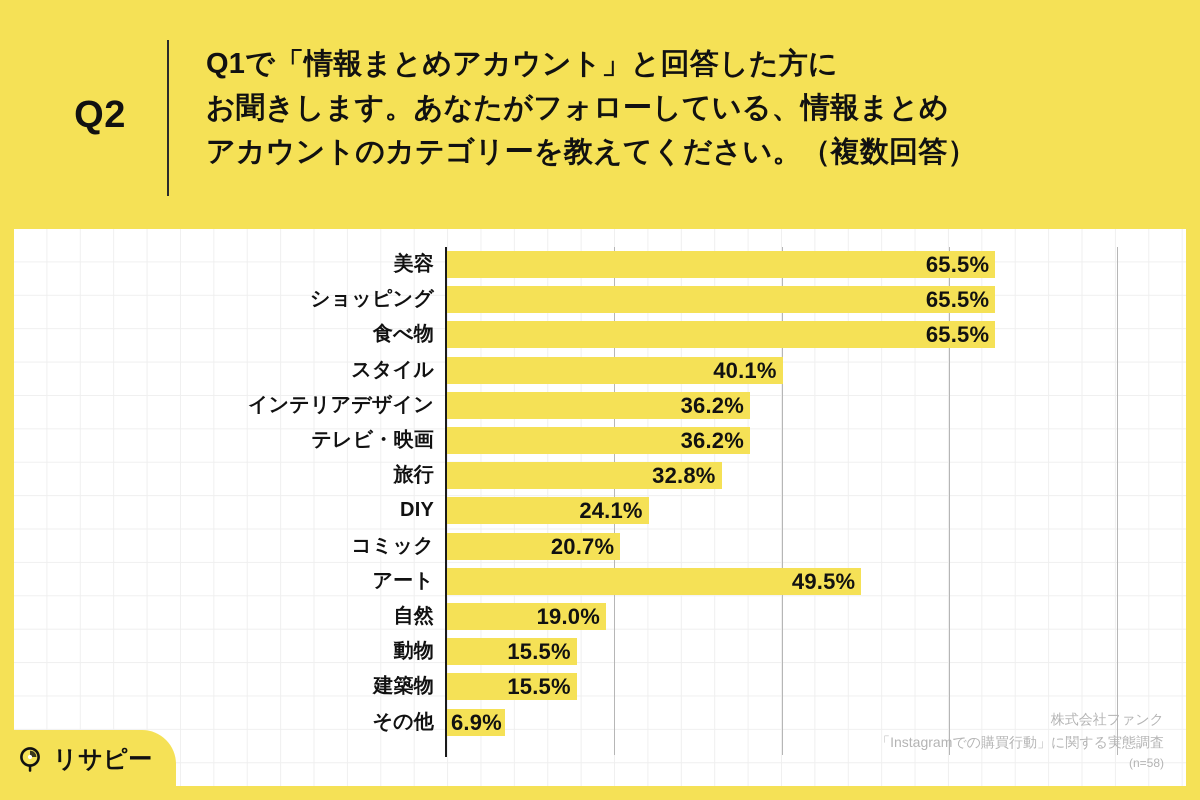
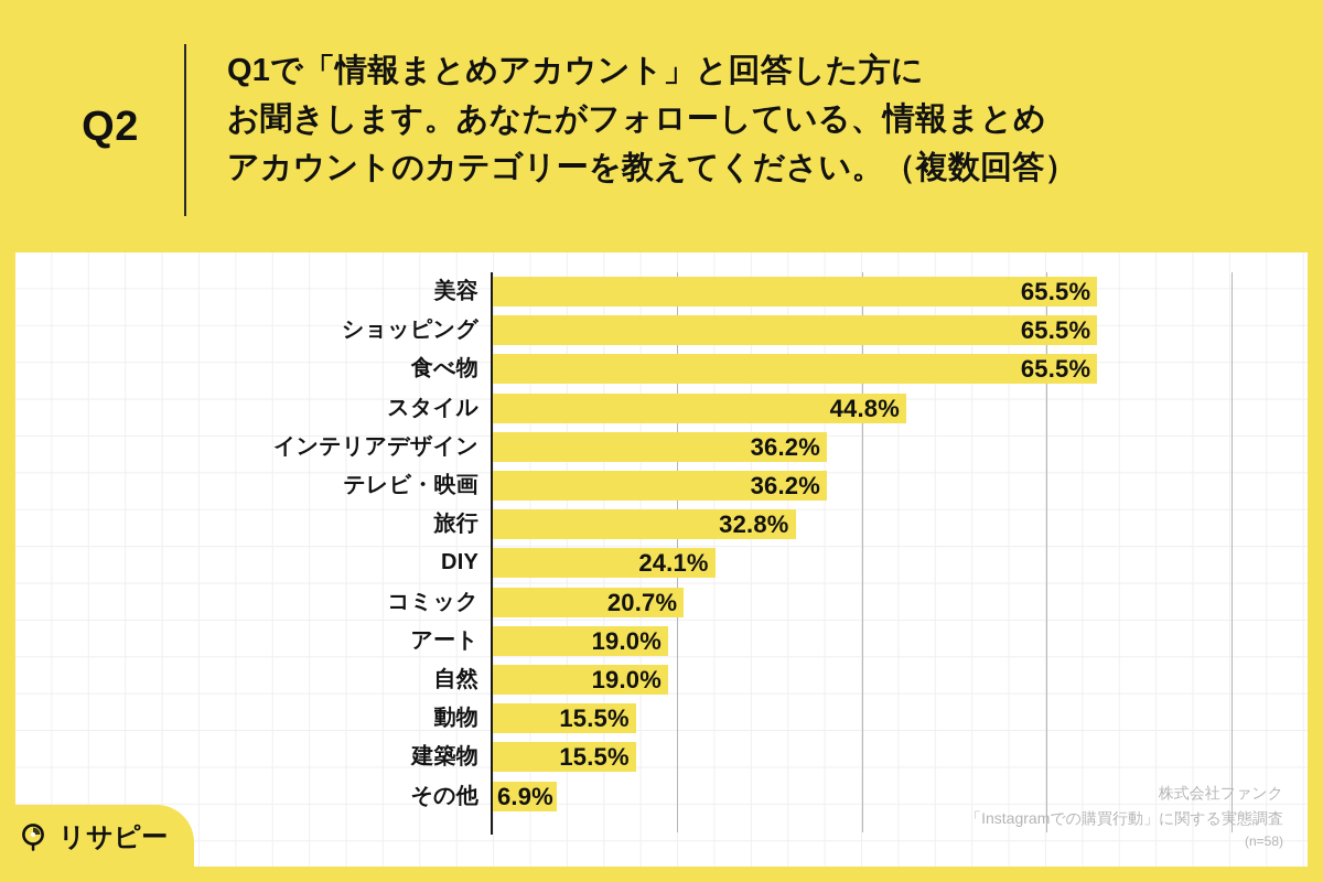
スタイル: 40.1% -> 44.8%
アート: 49.5% -> 19.0%
